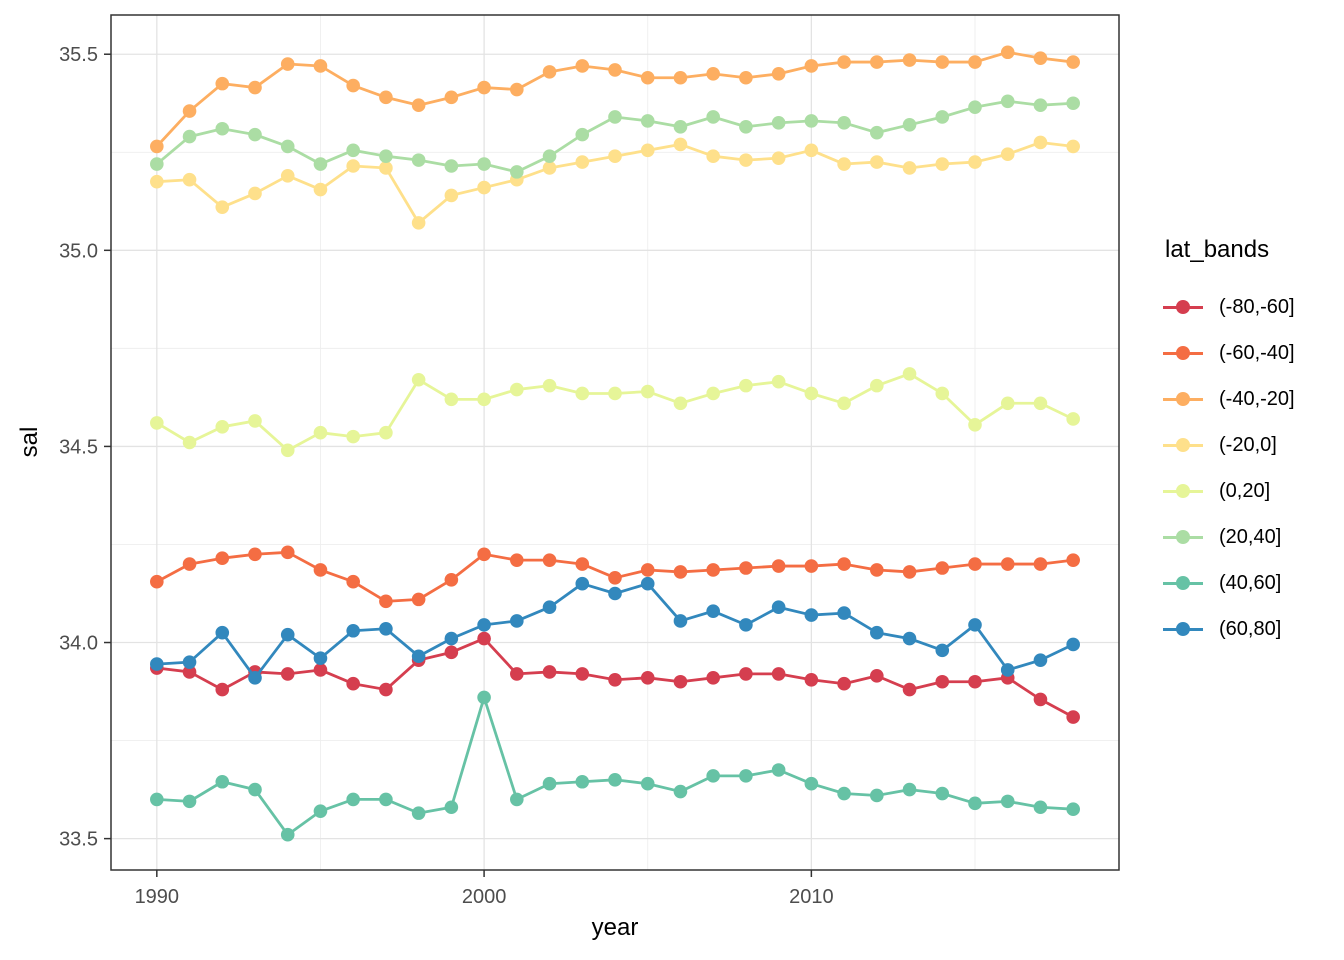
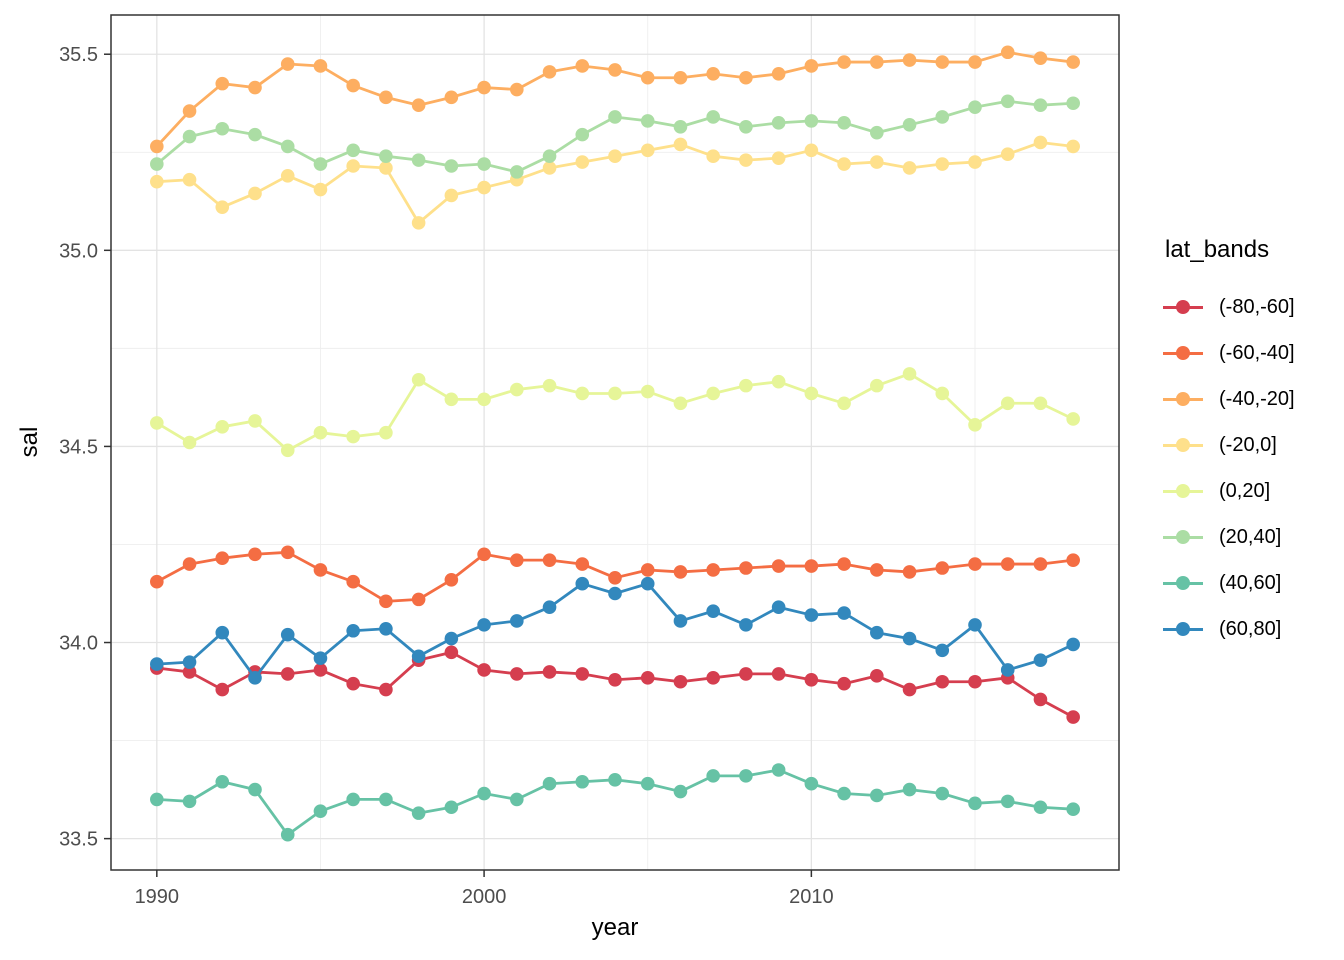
(-80,-60]/2000: 34.01 -> 33.93
(40,60]/2000: 33.86 -> 33.62
